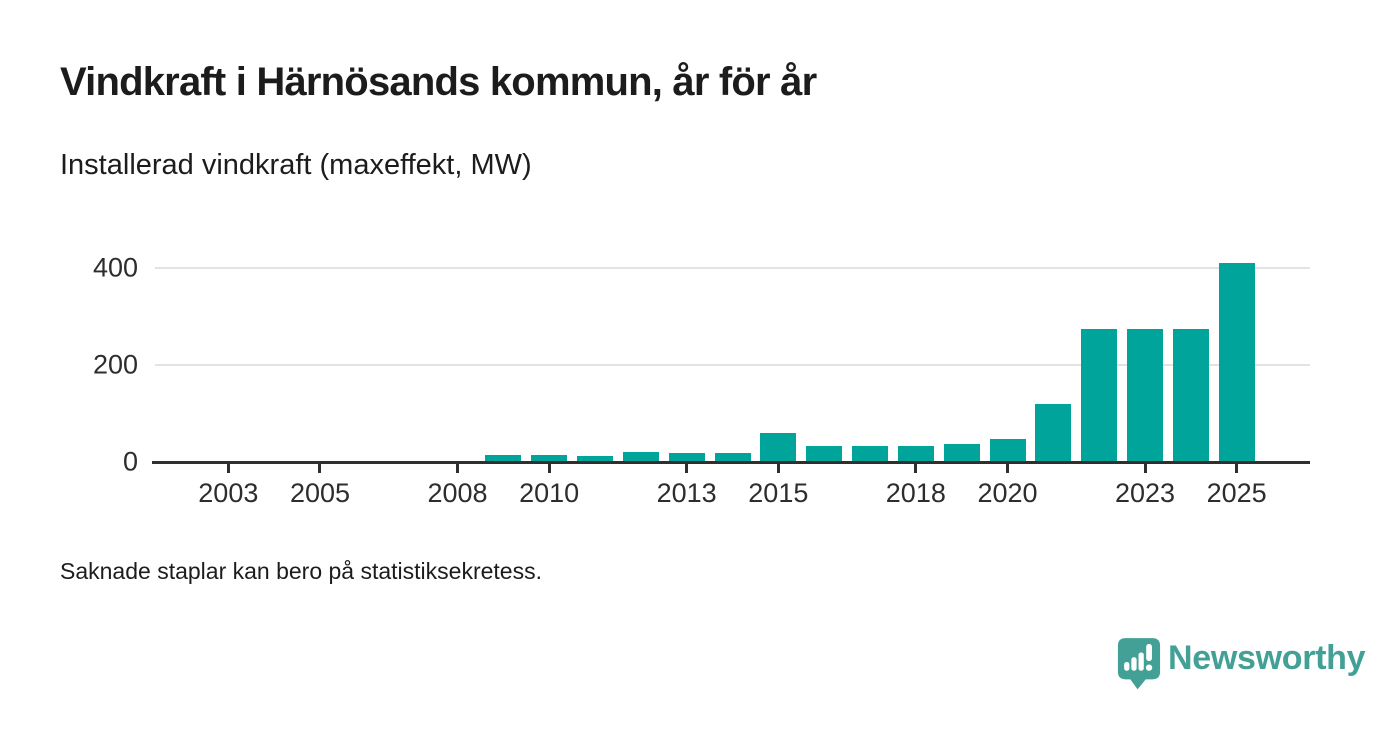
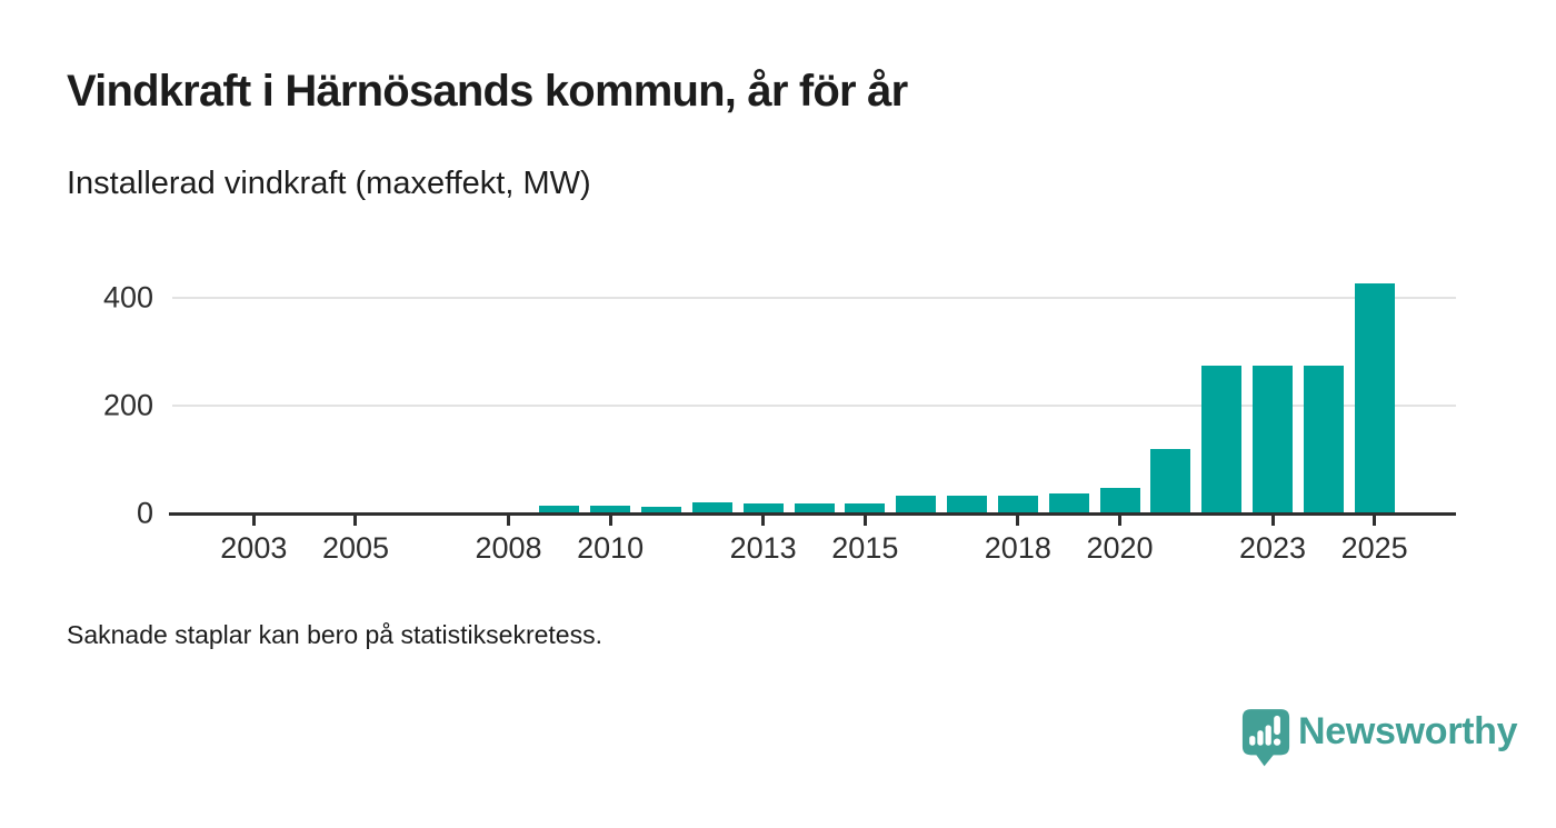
2015: 60 -> 20
2025: 410 -> 430
